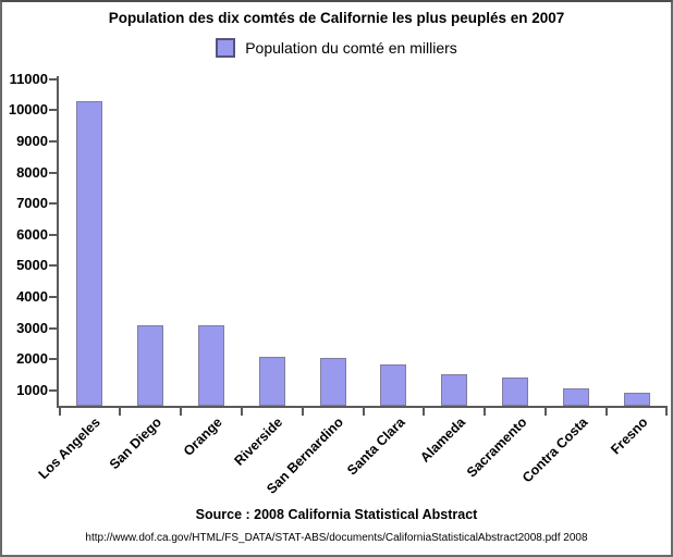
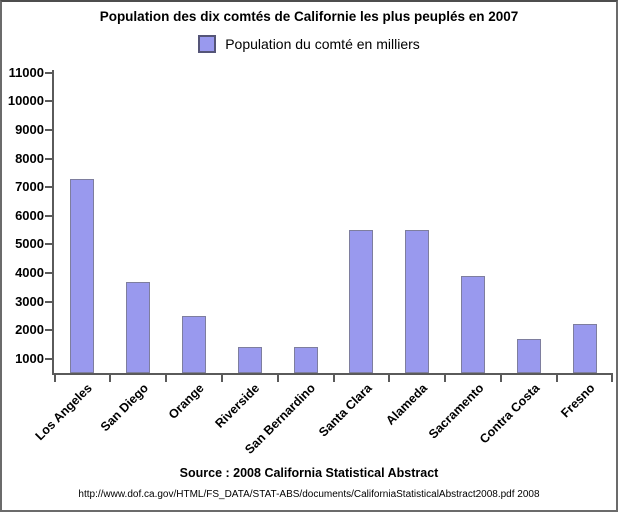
Los Angeles: 10300 -> 7300
San Diego: 3100 -> 3700
Orange: 3100 -> 2500
Riverside: 2100 -> 1400
San Bernardino: 2000 -> 1400
Santa Clara: 1800 -> 5500
Alameda: 1500 -> 5500
Sacramento: 1400 -> 3900
Contra Costa: 1000 -> 1700
Fresno: 900 -> 2200
